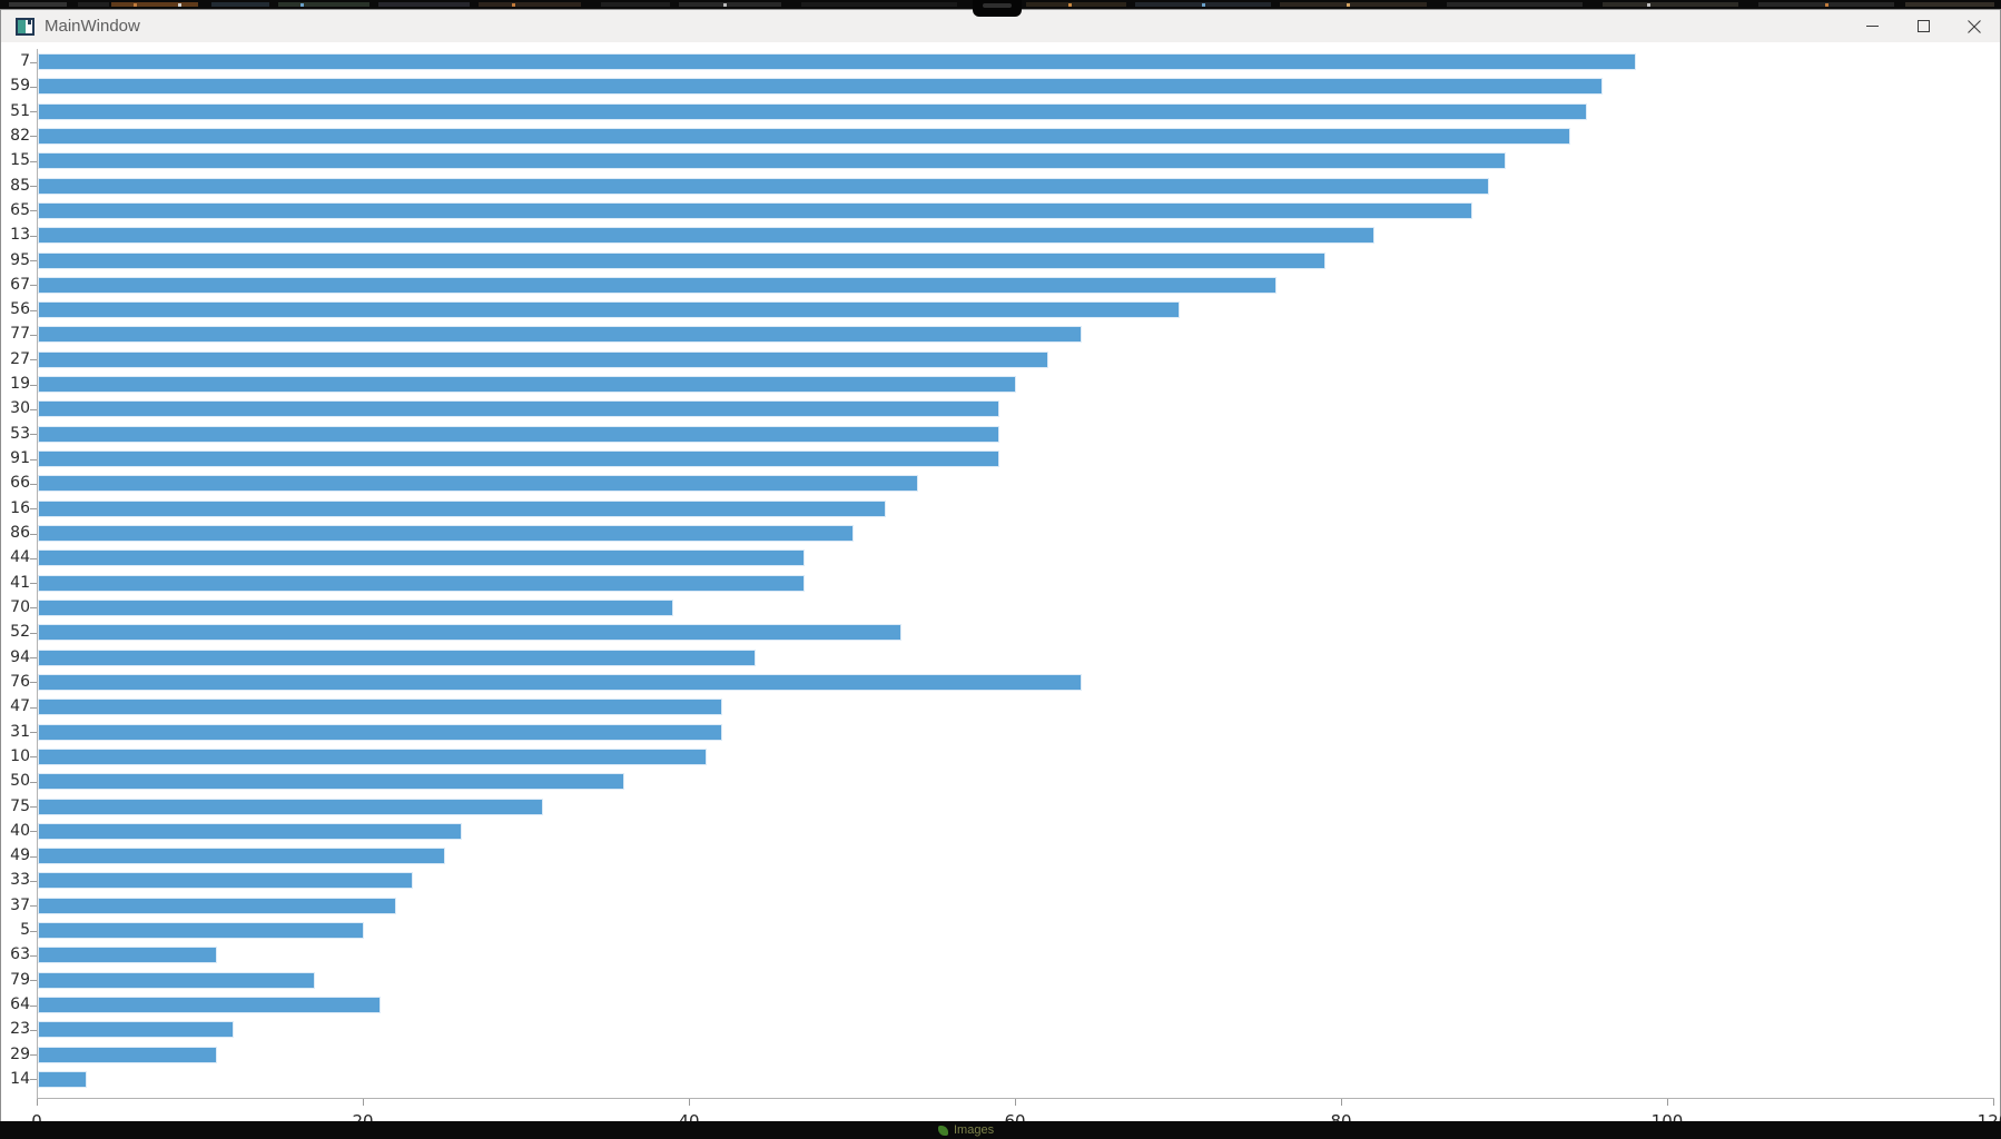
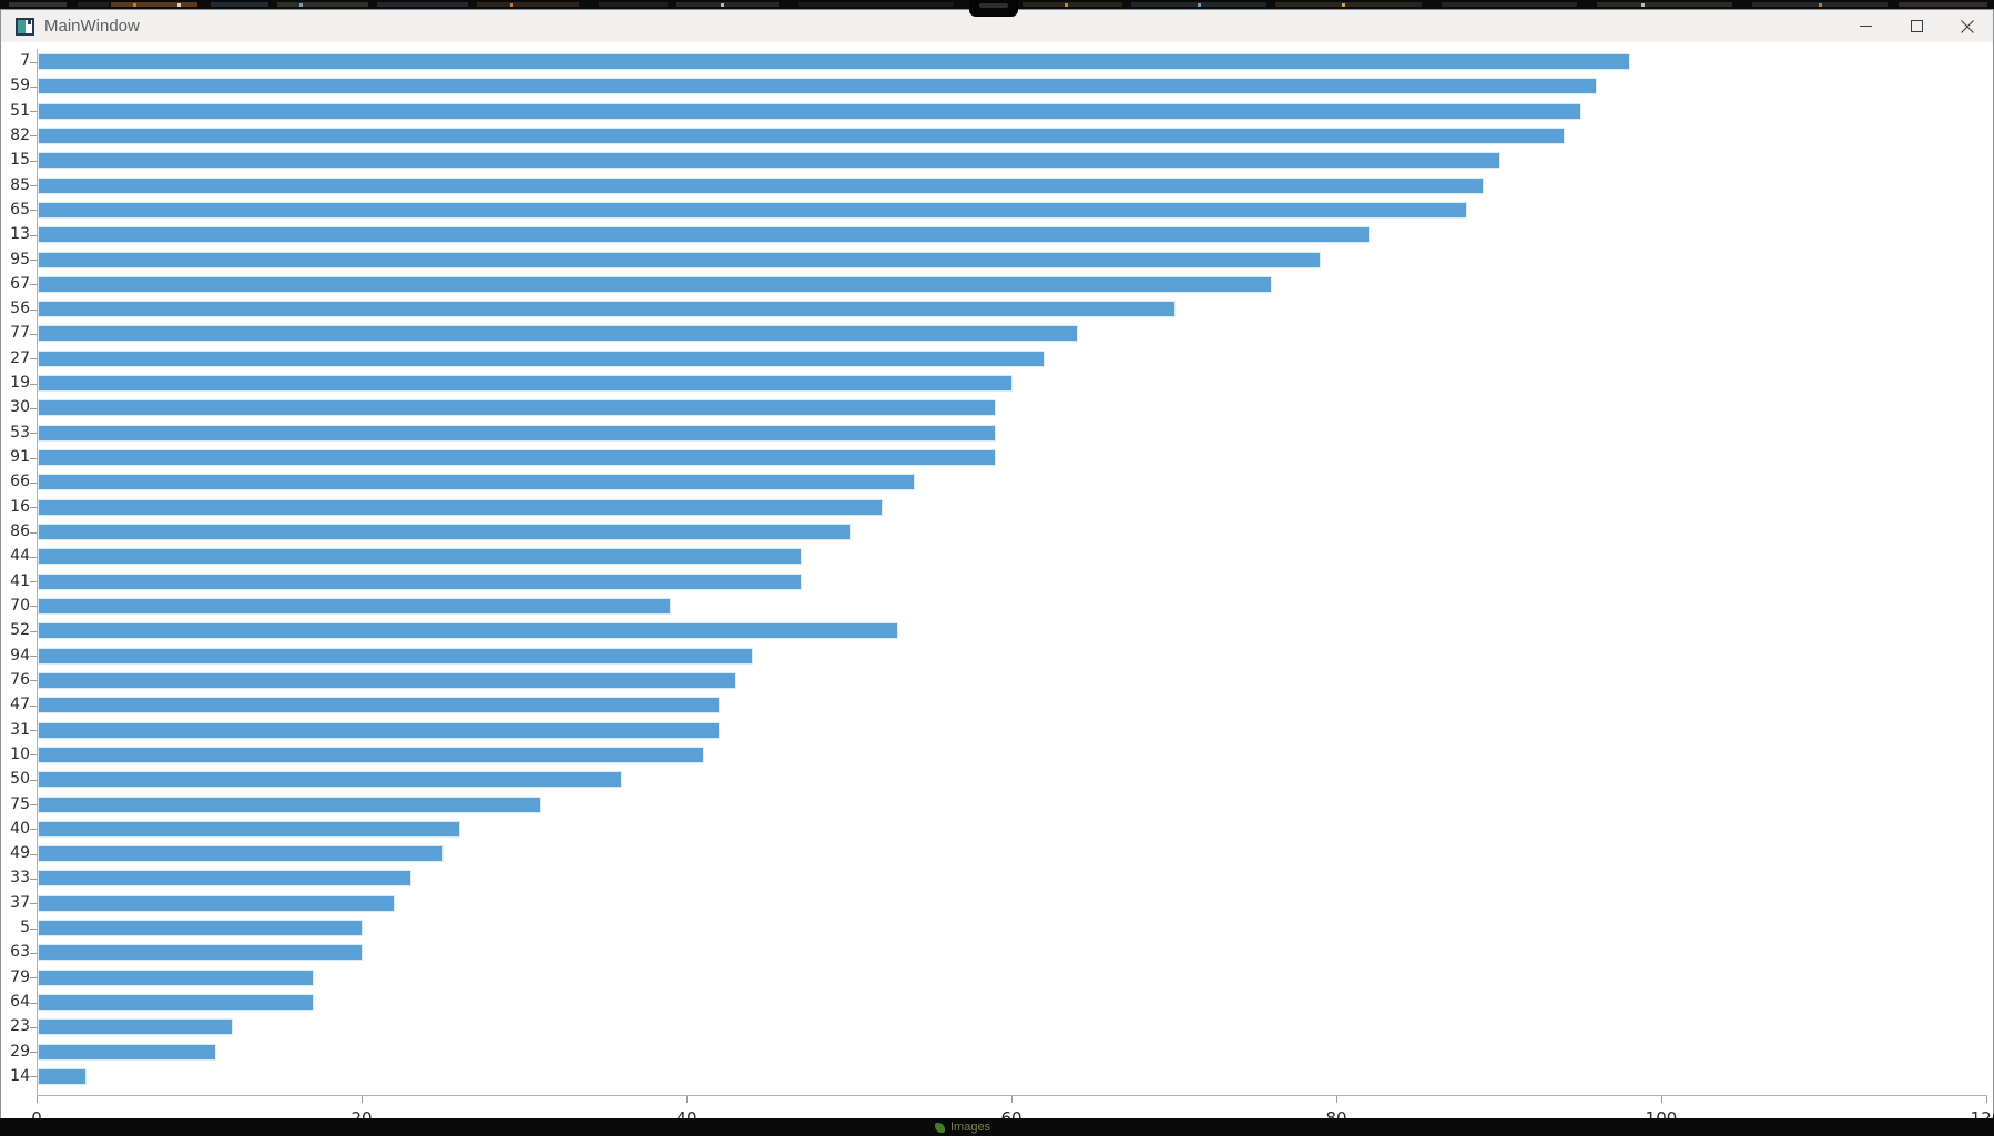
76: 64 -> 43
63: 11 -> 20
64: 21 -> 17
